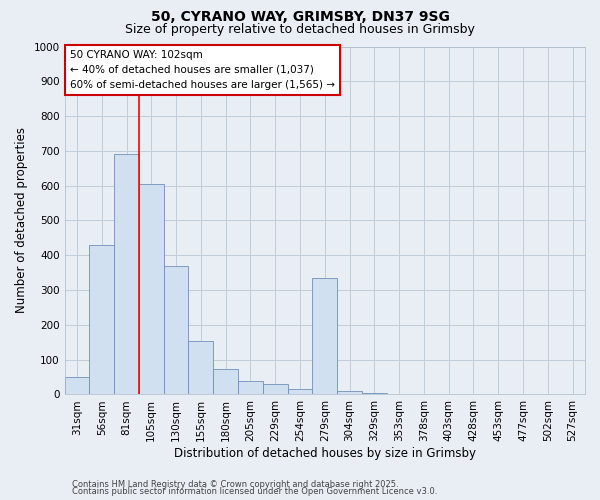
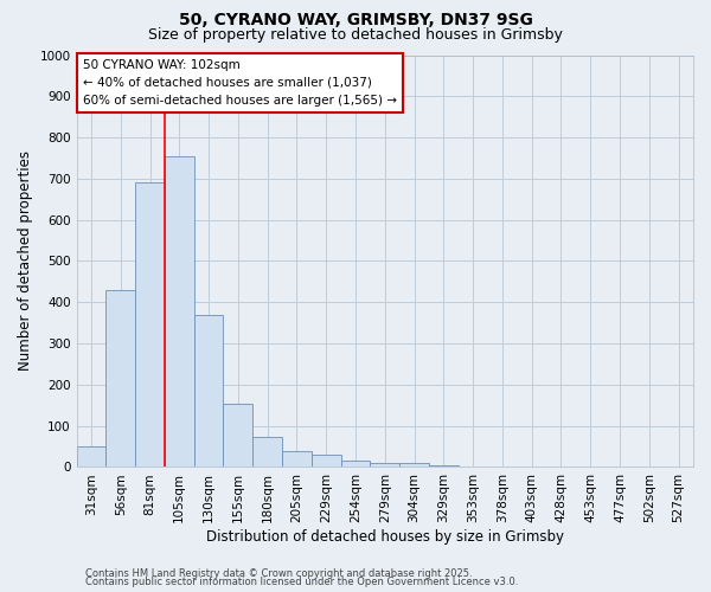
105sqm: 605 -> 755
279sqm: 335 -> 10
